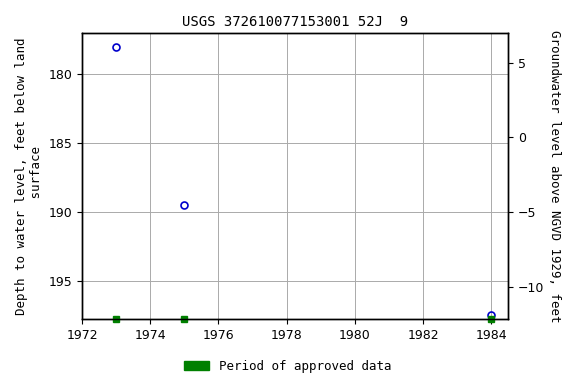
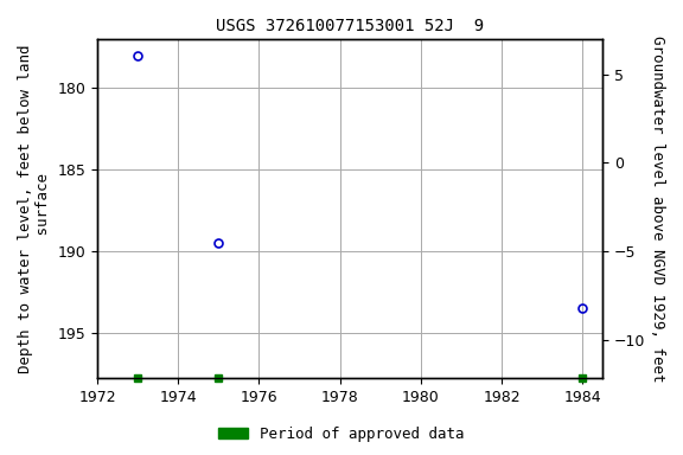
1984: 197.5 -> 193.5
